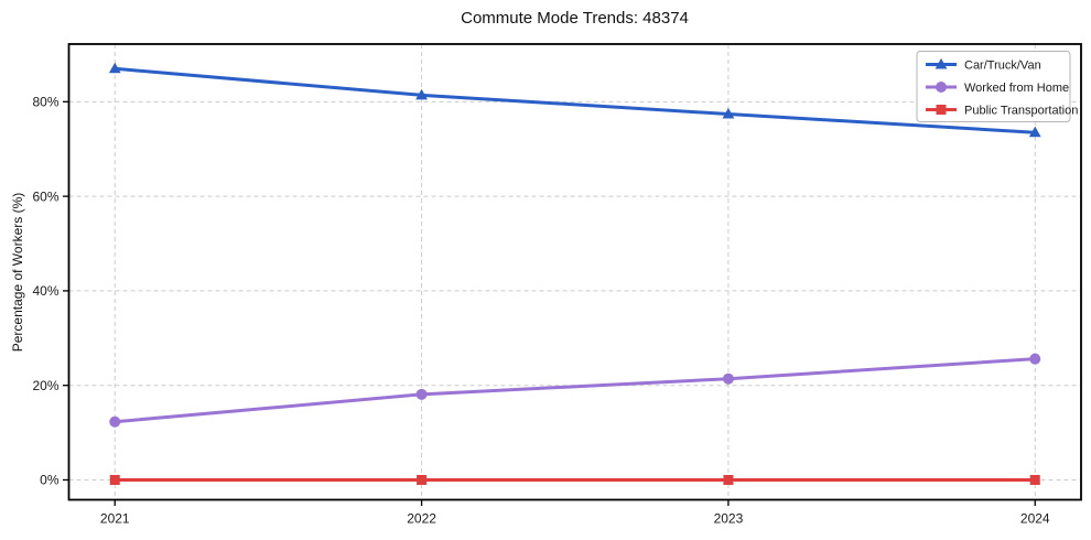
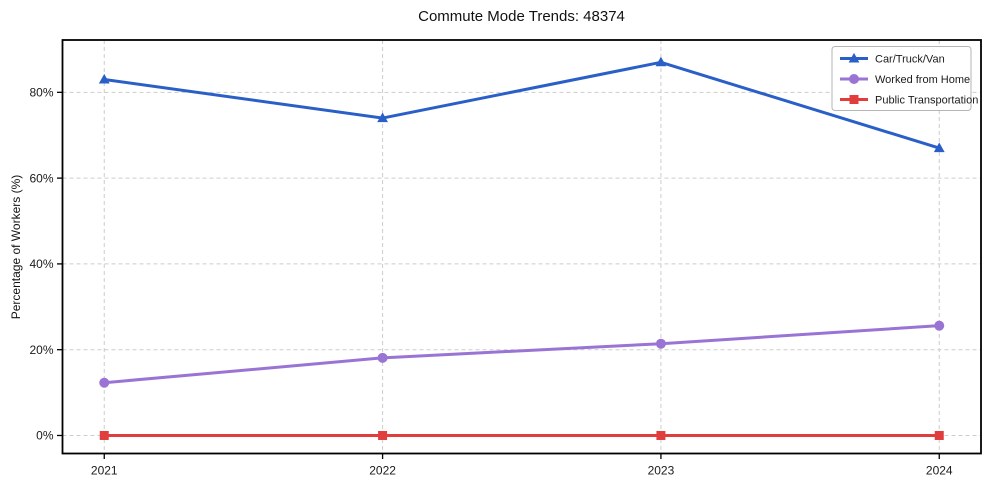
Car/Truck/Van/2021: 87% -> 83%
Car/Truck/Van/2022: 81% -> 74%
Car/Truck/Van/2023: 77% -> 87%
Car/Truck/Van/2024: 74% -> 67%
